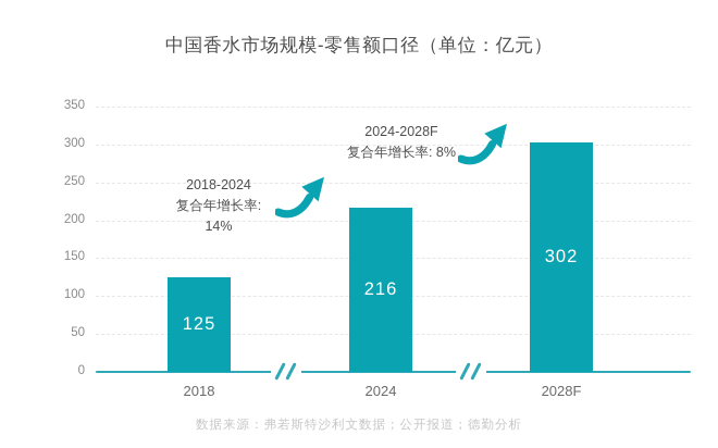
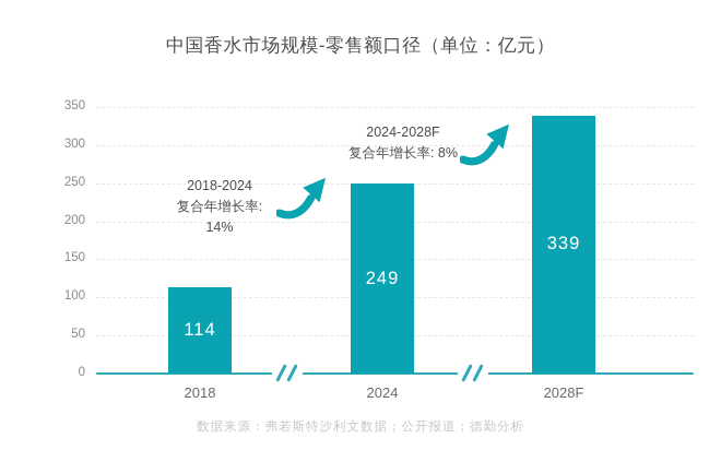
2018: 125 -> 114
2024: 216 -> 249
2028F: 302 -> 339
